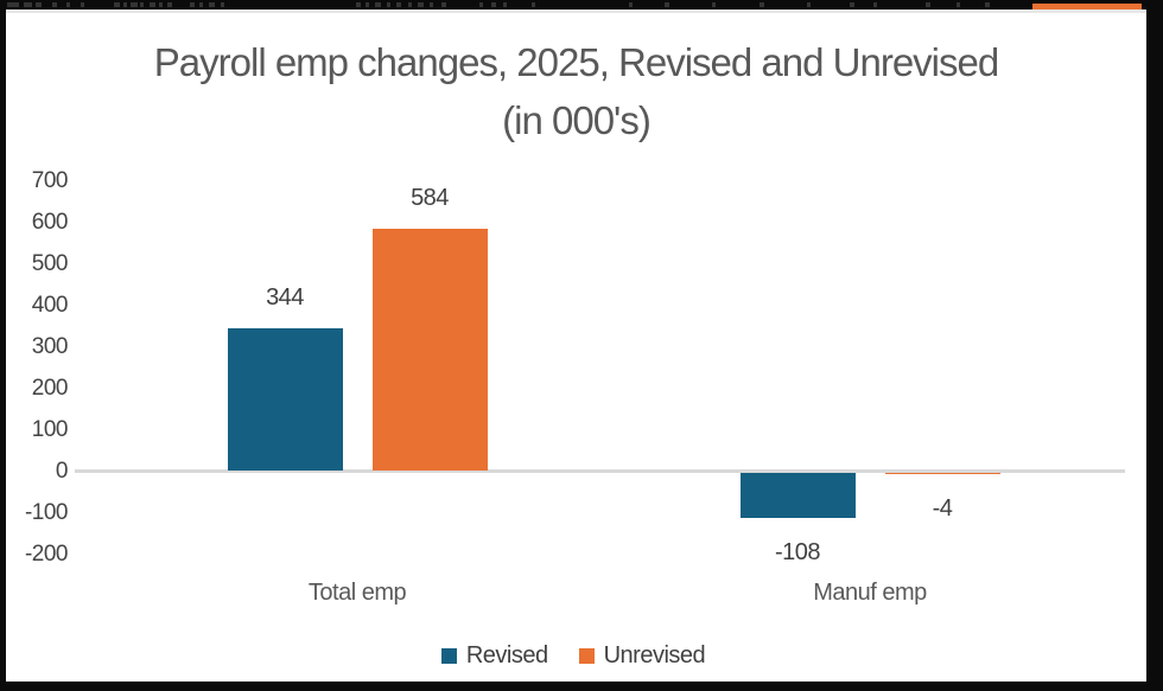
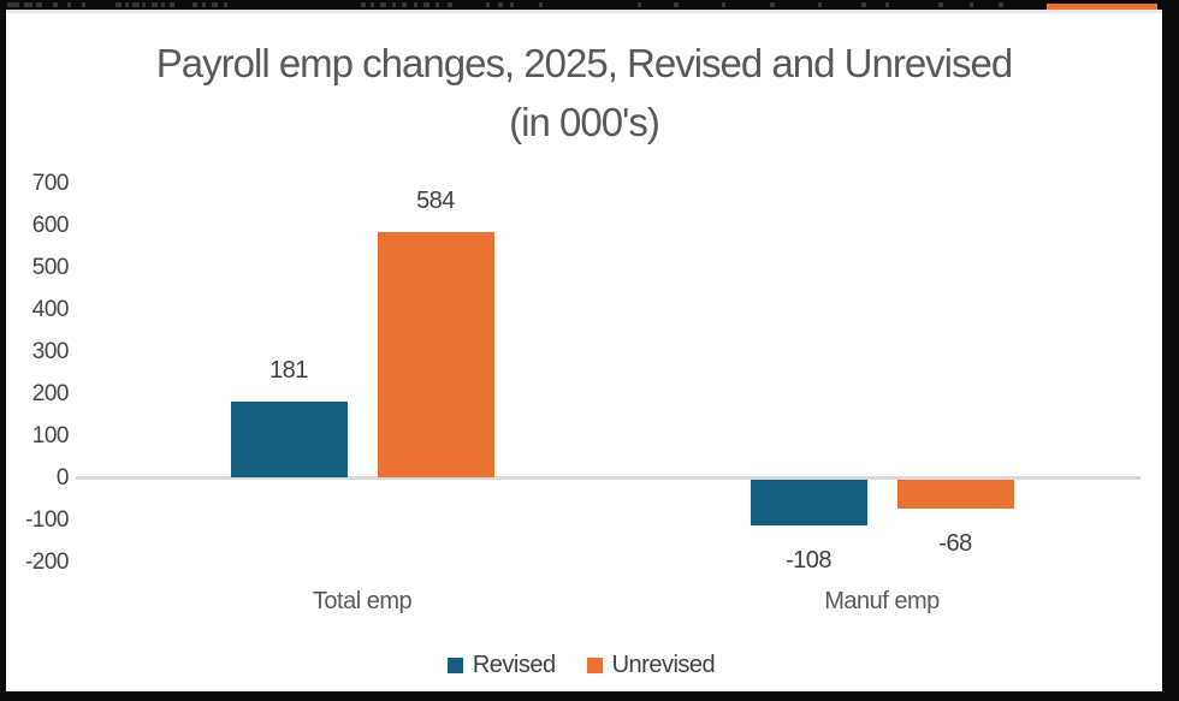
Revised/Total emp: 344 -> 181
Unrevised/Manuf emp: -4 -> -68
